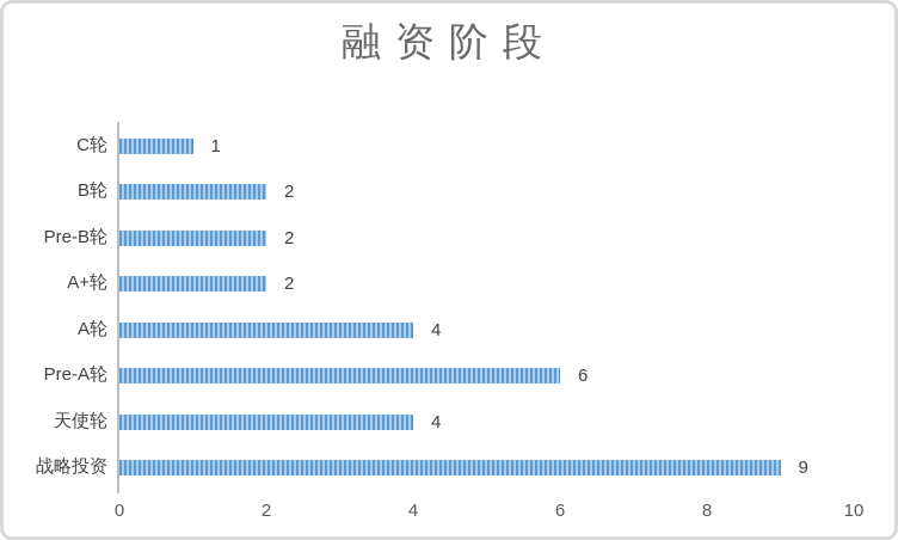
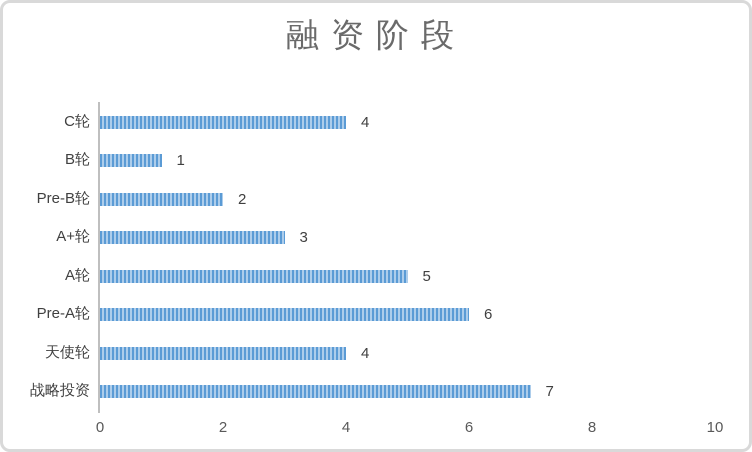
C轮: 1 -> 4
B轮: 2 -> 1
A+轮: 2 -> 3
A轮: 4 -> 5
战略投资: 9 -> 7
